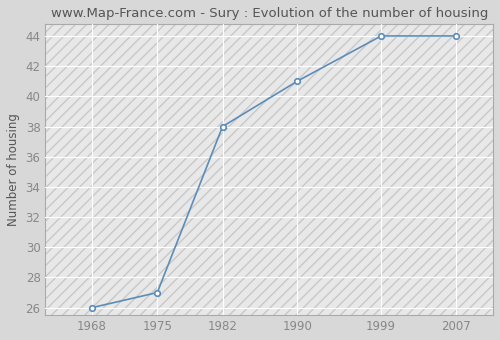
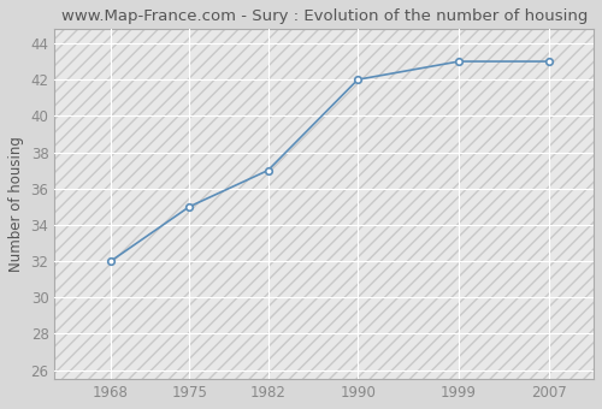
1968: 26 -> 32
1975: 27 -> 35
1982: 38 -> 37
1990: 41 -> 42
1999: 44 -> 43
2007: 44 -> 43
